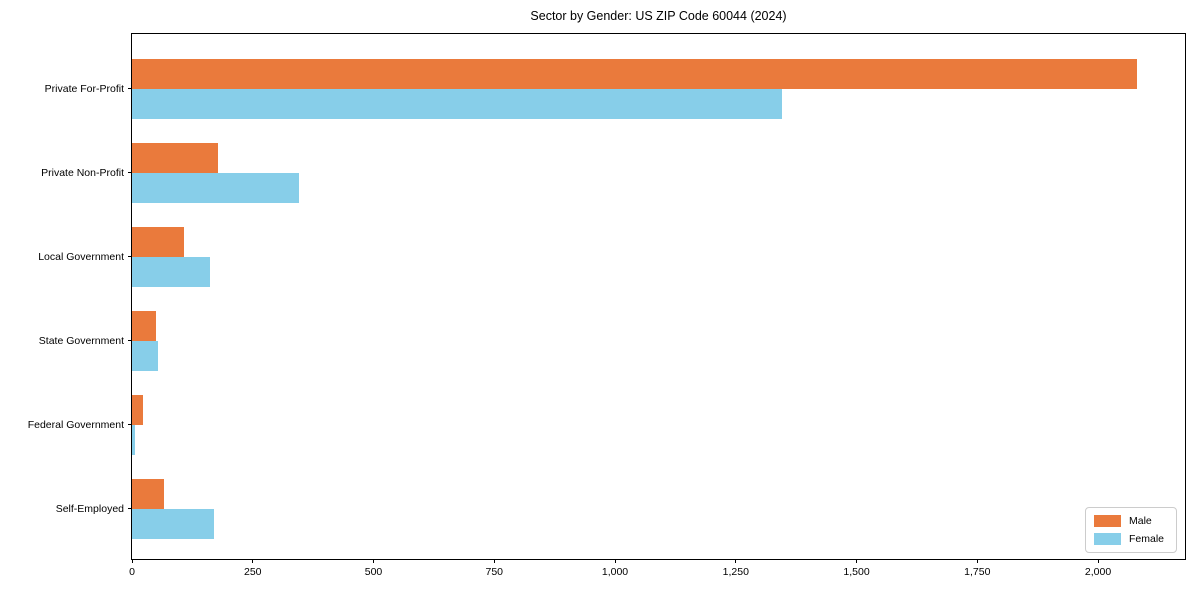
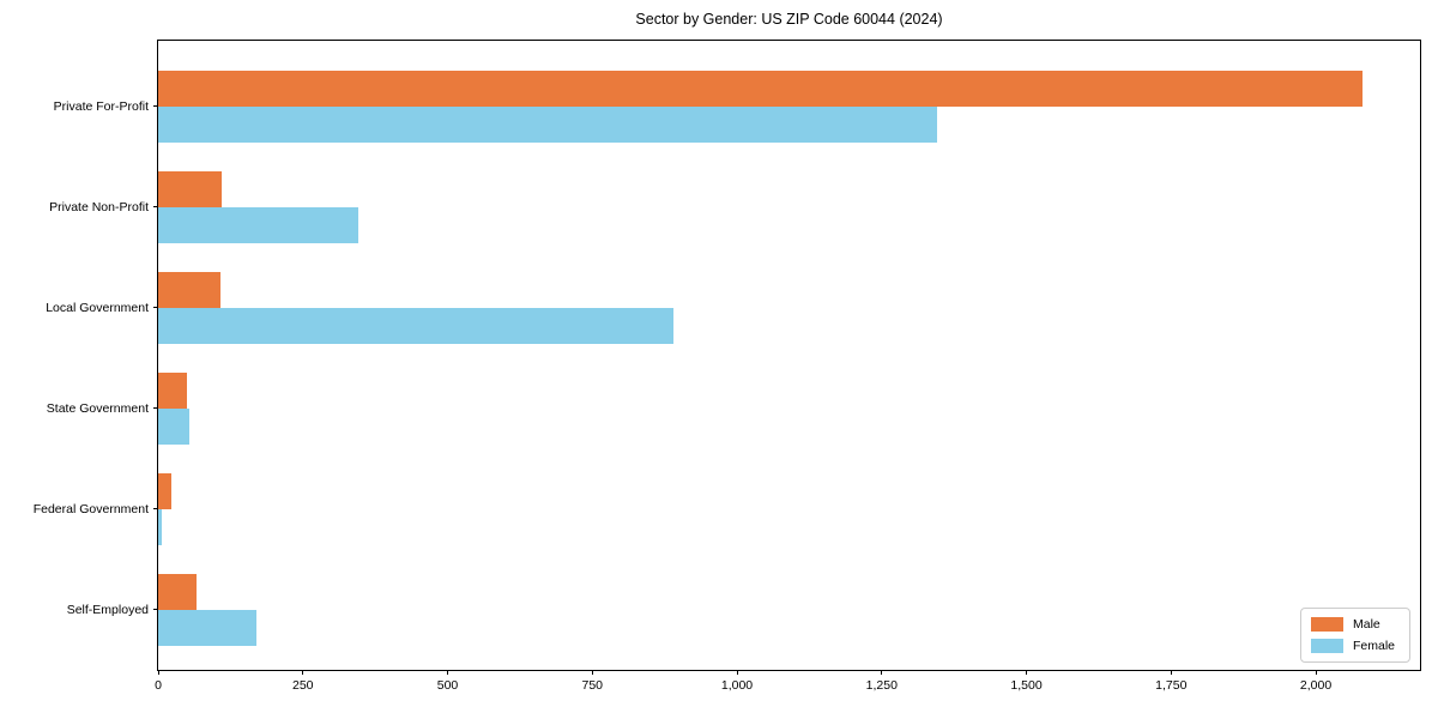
Male/Private Non-Profit: 180 -> 110
Female/Local Government: 160 -> 890
